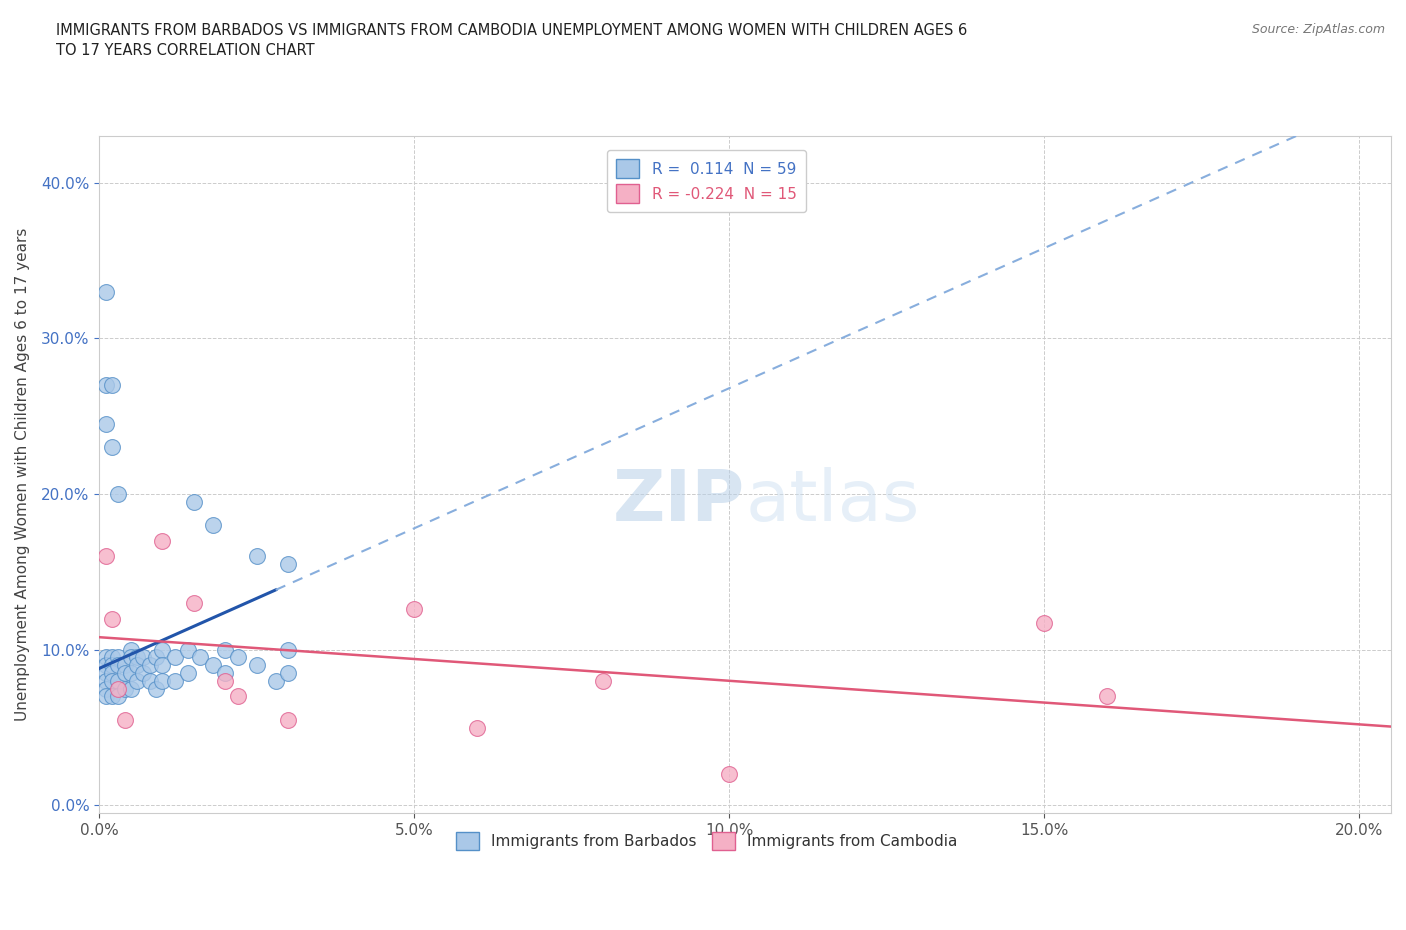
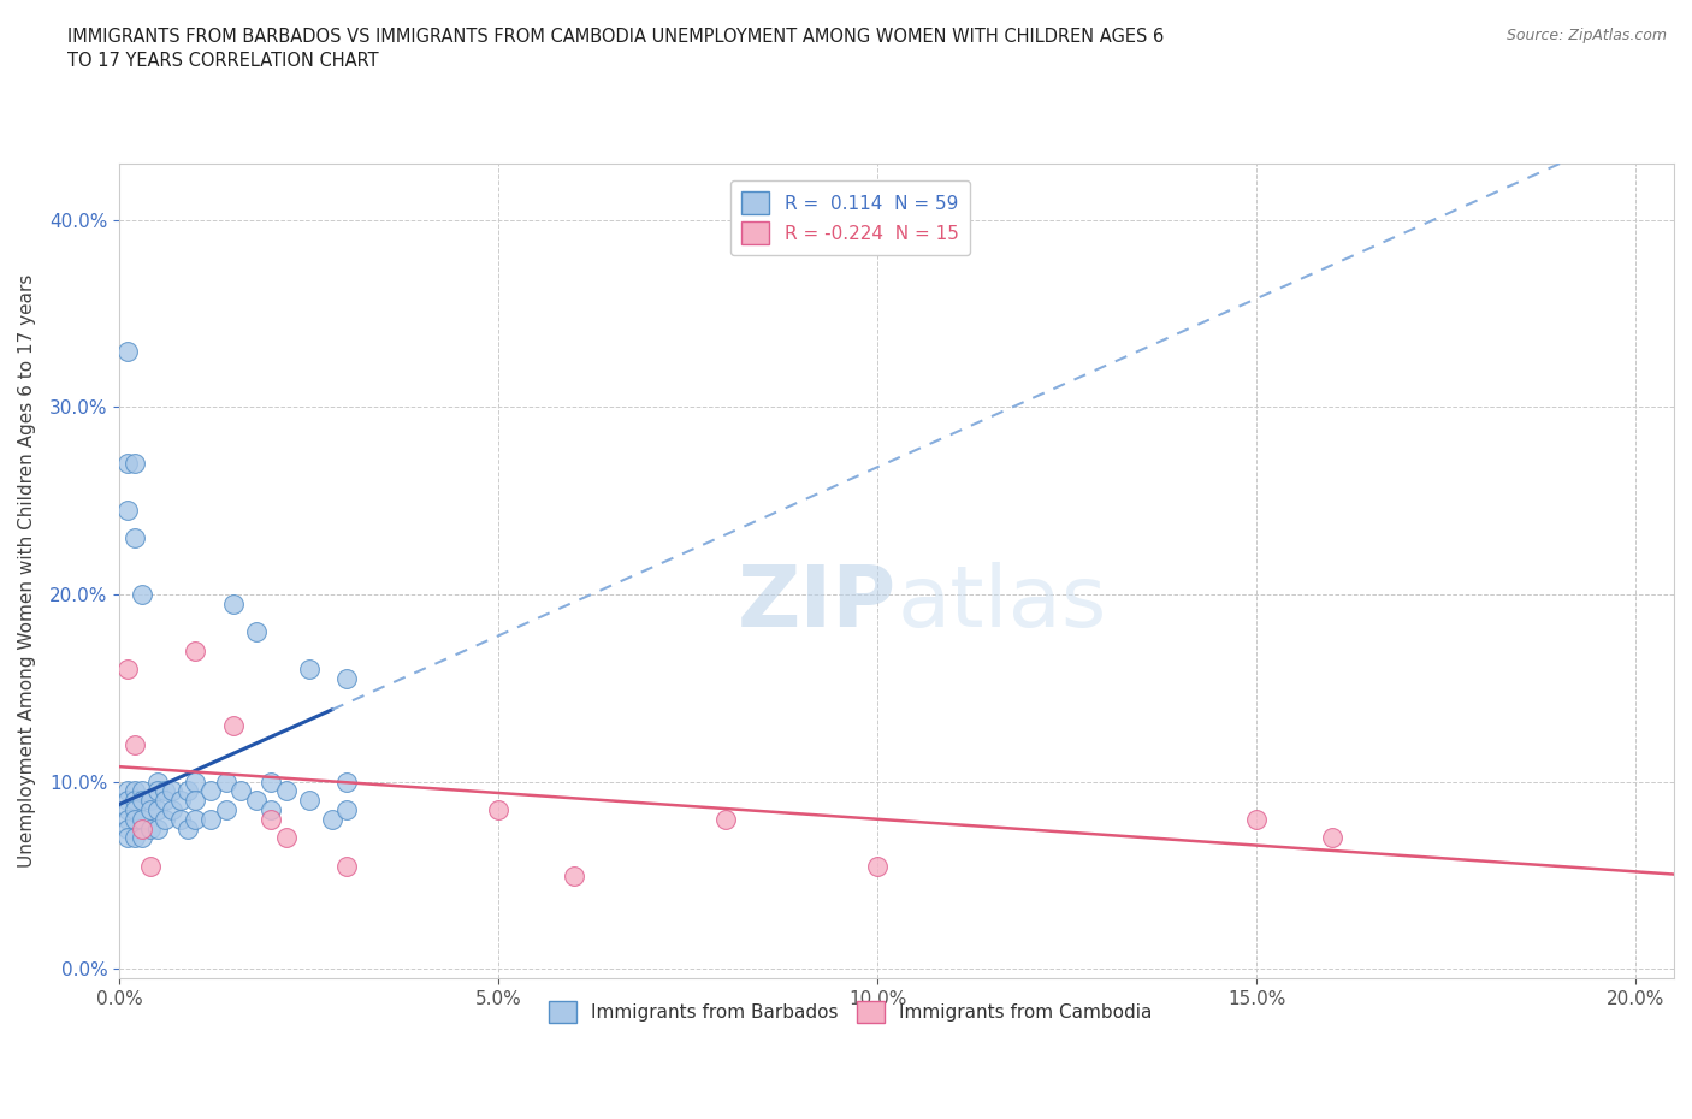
Immigrants from Cambodia/5.0%: 12.6% -> 8.5%
Immigrants from Cambodia/10.0%: 2.0% -> 5.5%
Immigrants from Cambodia/15.0%: 11.7% -> 8.0%
